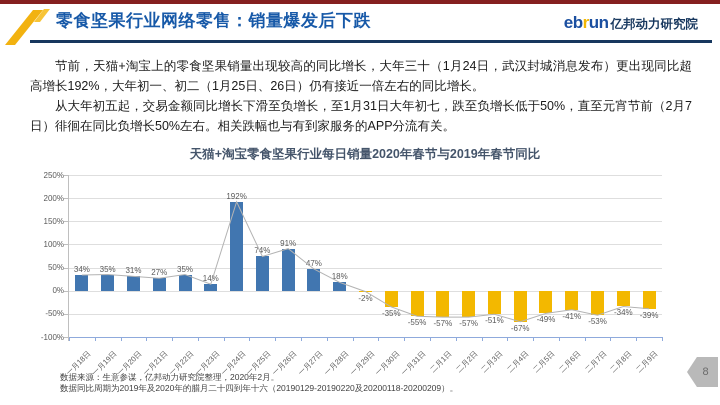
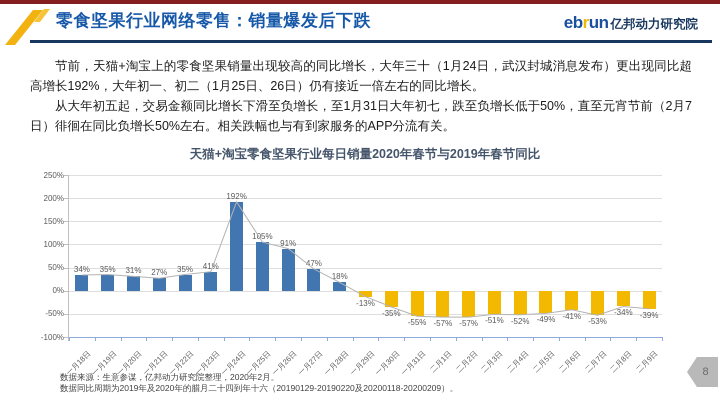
一月23日: 14% -> 41%
一月25日: 74% -> 105%
一月29日: -2% -> -13%
二月4日: -67% -> -52%
